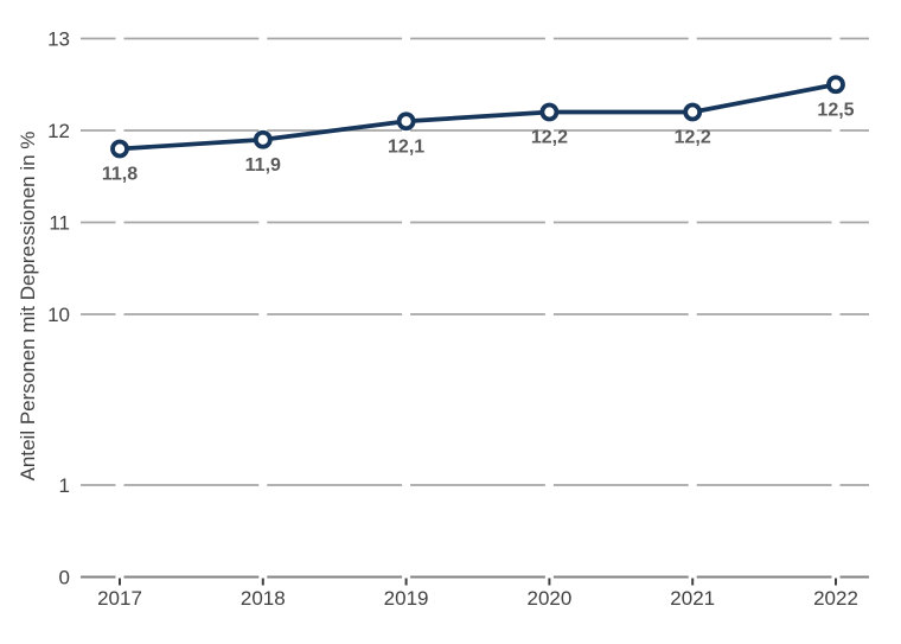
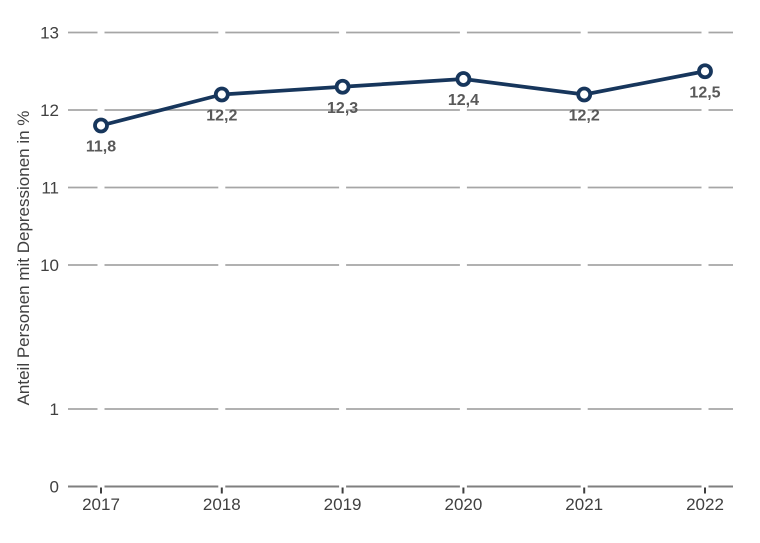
2018: 11,9 -> 12,2
2019: 12,1 -> 12,3
2020: 12,2 -> 12,4
